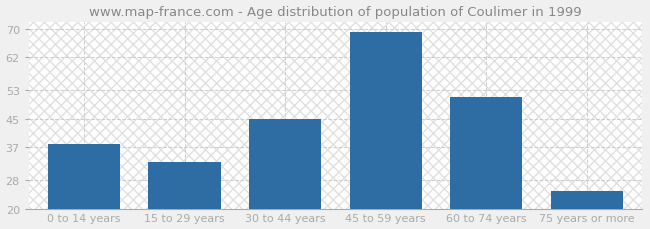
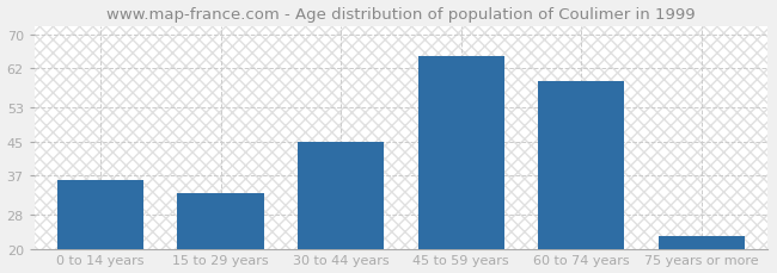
0 to 14 years: 38 -> 36
45 to 59 years: 69 -> 65
60 to 74 years: 51 -> 59
75 years or more: 25 -> 23
